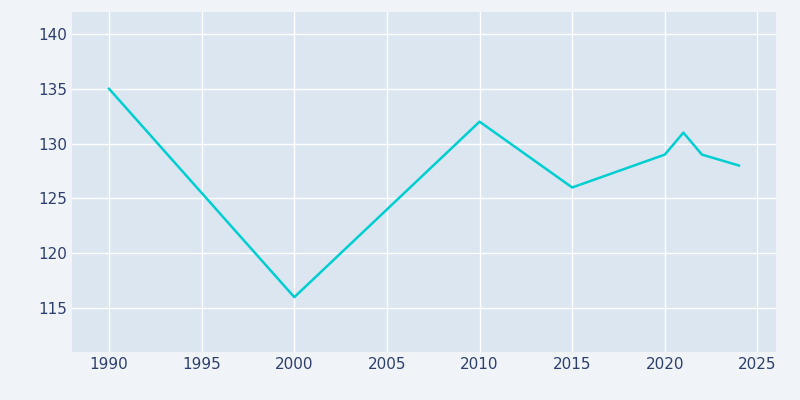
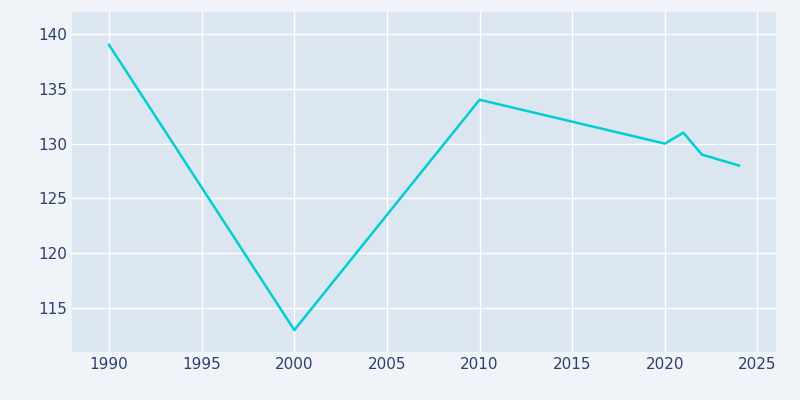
1990: 135 -> 139
2000: 116 -> 113
2010: 132 -> 134
2015: 126 -> 132
2020: 129 -> 130
